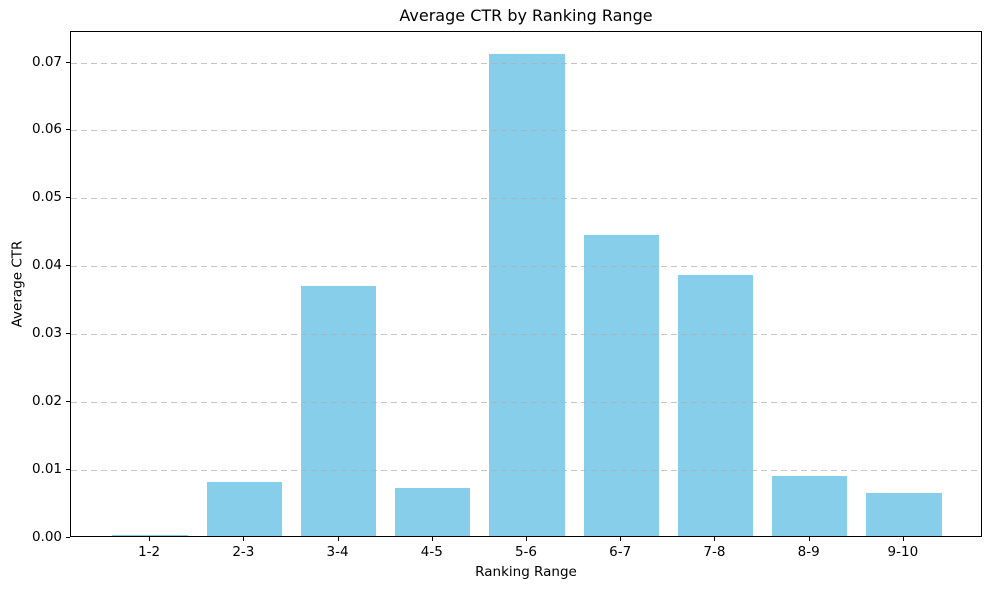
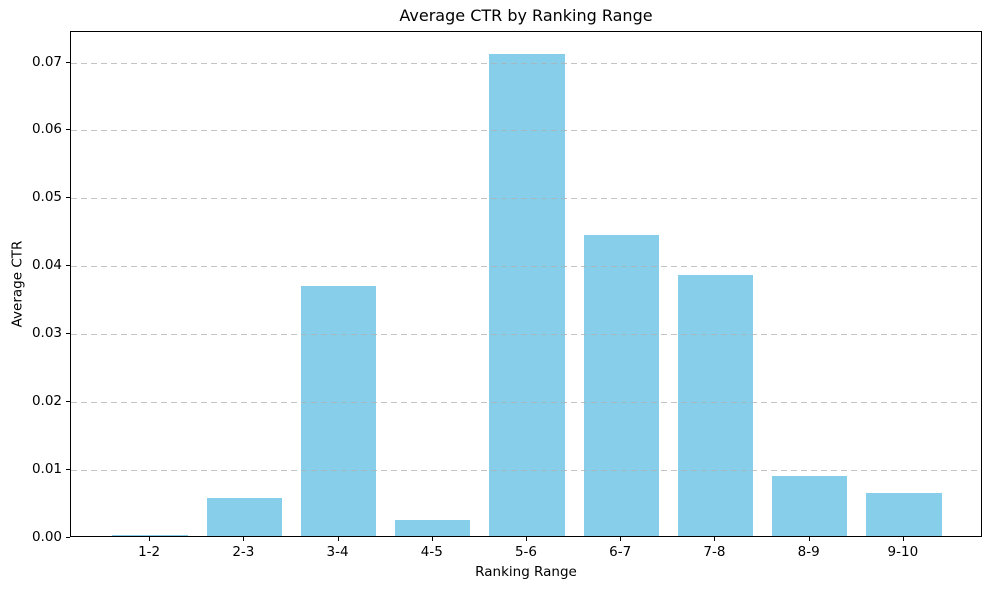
2-3: 0.008 -> 0.006
4-5: 0.007 -> 0.002
